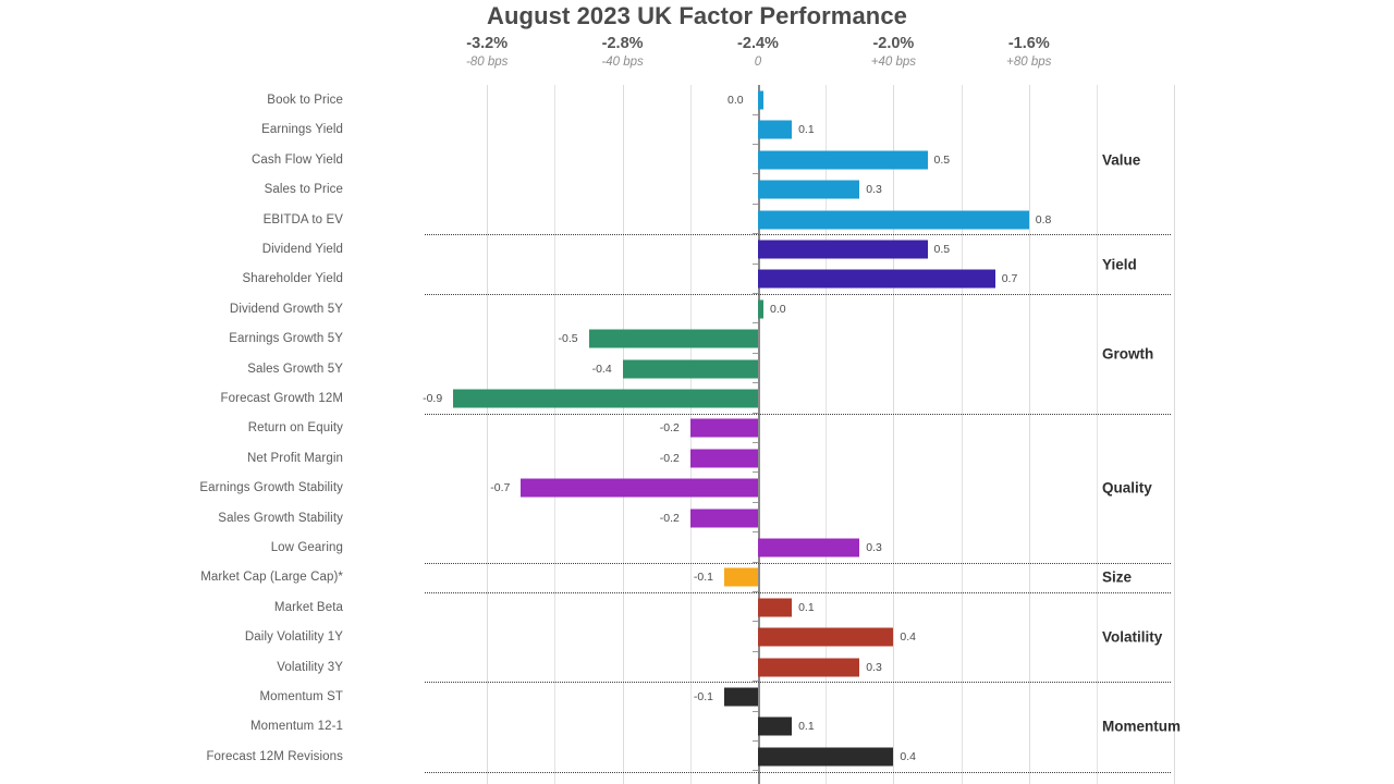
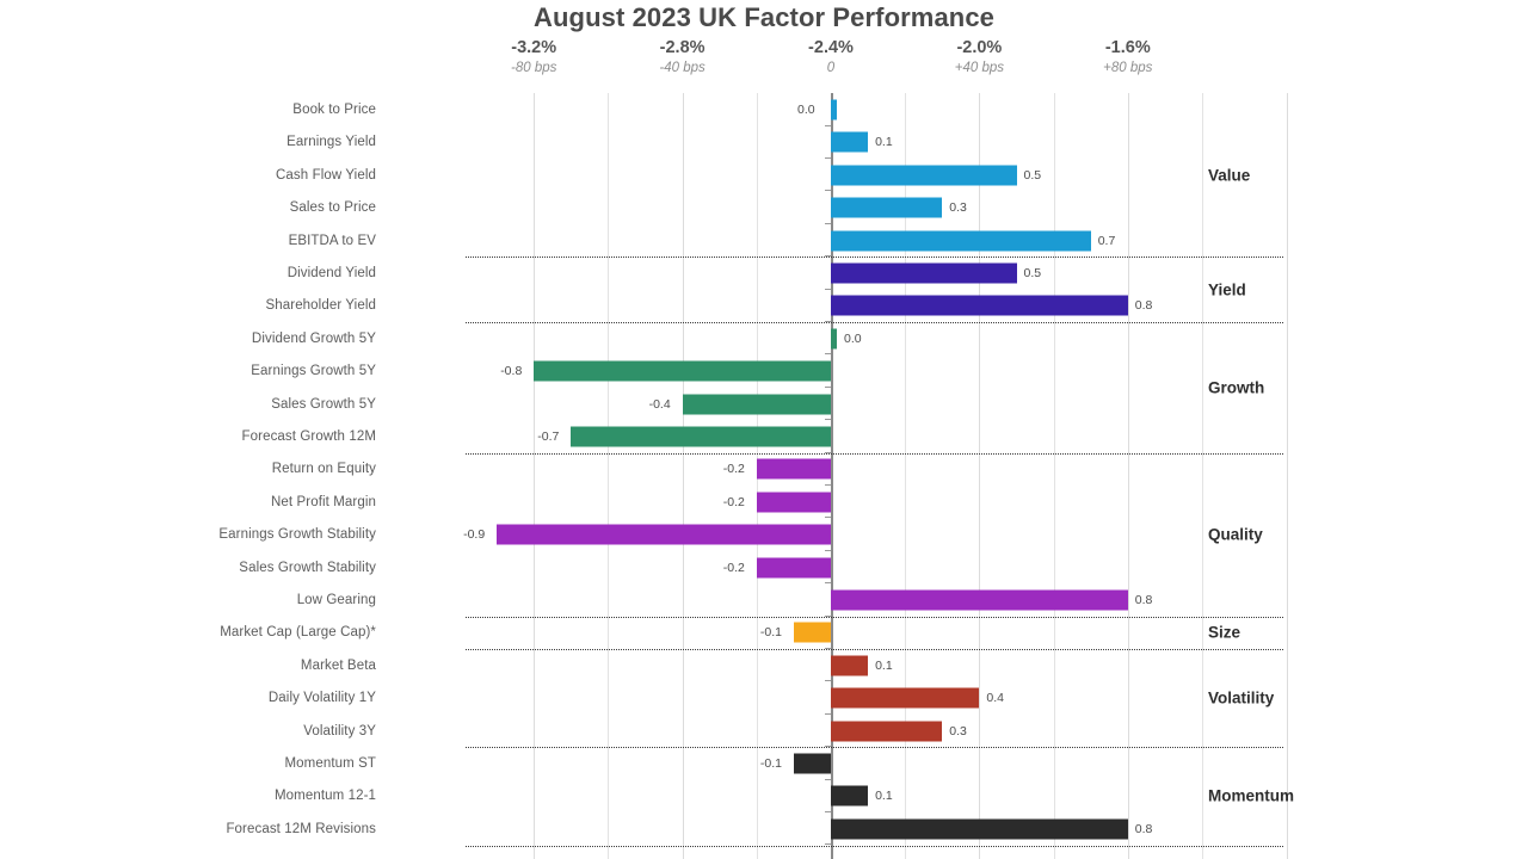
EBITDA to EV: 0.8 -> 0.7
Shareholder Yield: 0.7 -> 0.8
Earnings Growth 5Y: -0.5 -> -0.8
Forecast Growth 12M: -0.9 -> -0.7
Earnings Growth Stability: -0.7 -> -0.9
Low Gearing: 0.3 -> 0.8
Forecast 12M Revisions: 0.4 -> 0.8
